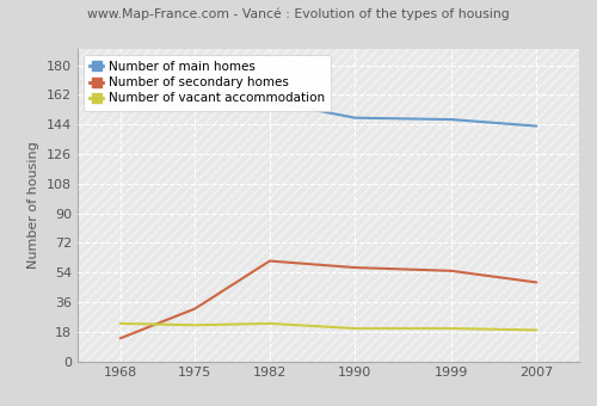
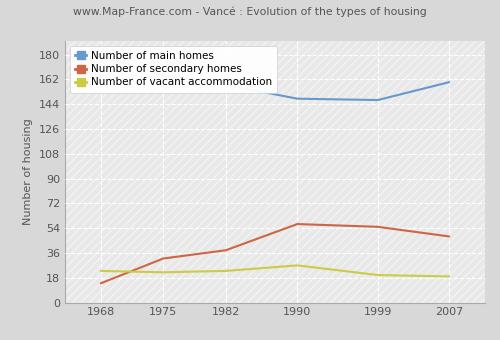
Number of secondary homes/1982: 61 -> 38
Number of vacant accommodation/1990: 20 -> 27
Number of main homes/2007: 143 -> 160
